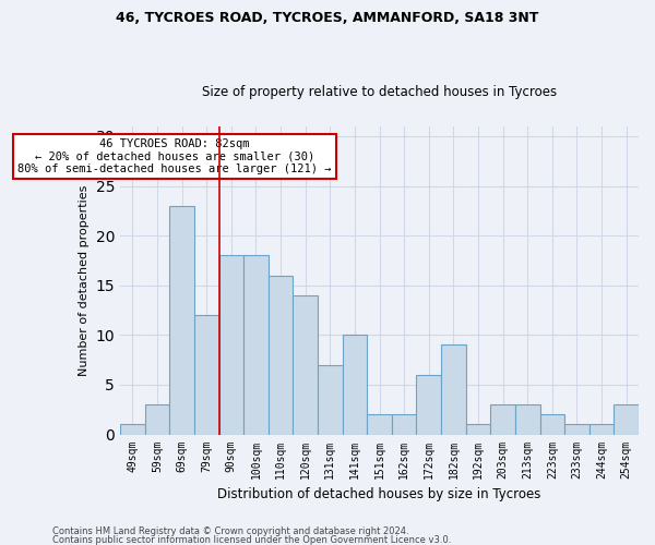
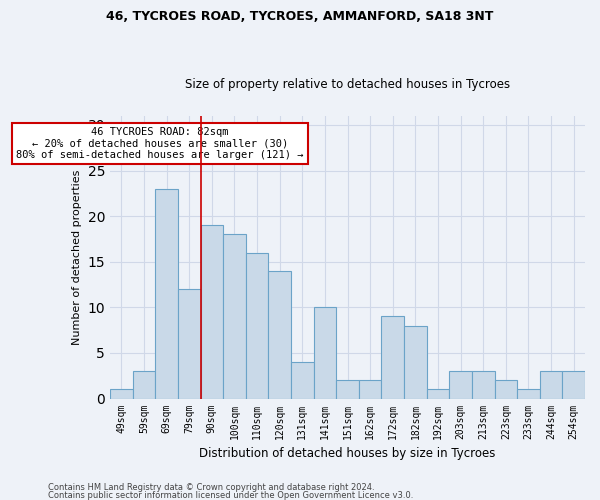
90sqm: 18 -> 19
131sqm: 7 -> 4
172sqm: 6 -> 9
182sqm: 9 -> 8
244sqm: 1 -> 3
